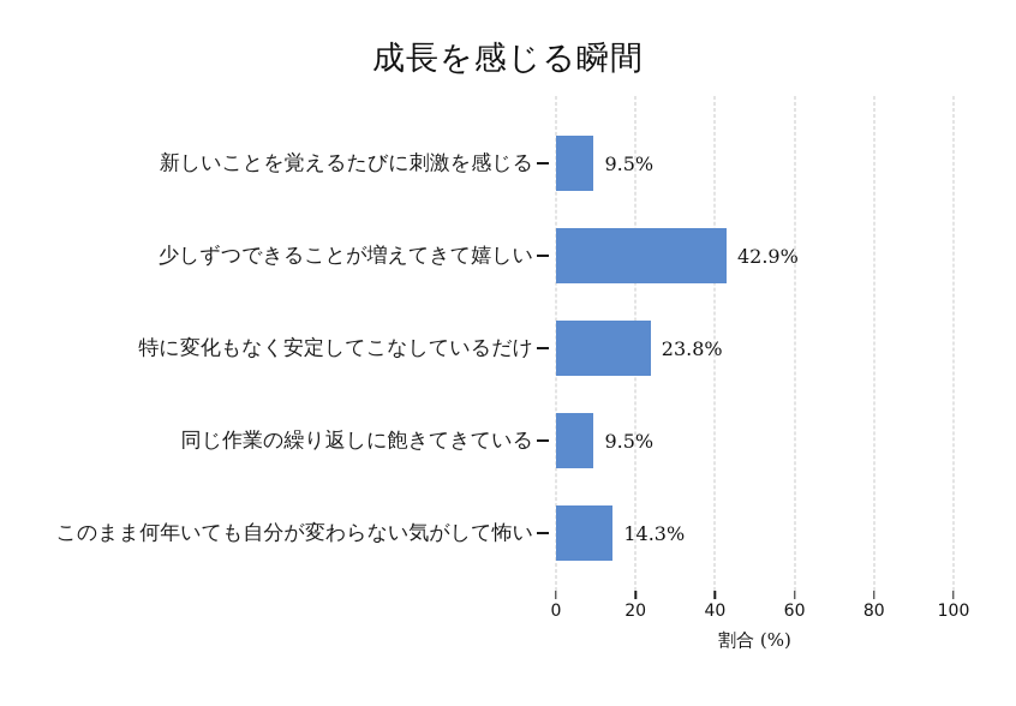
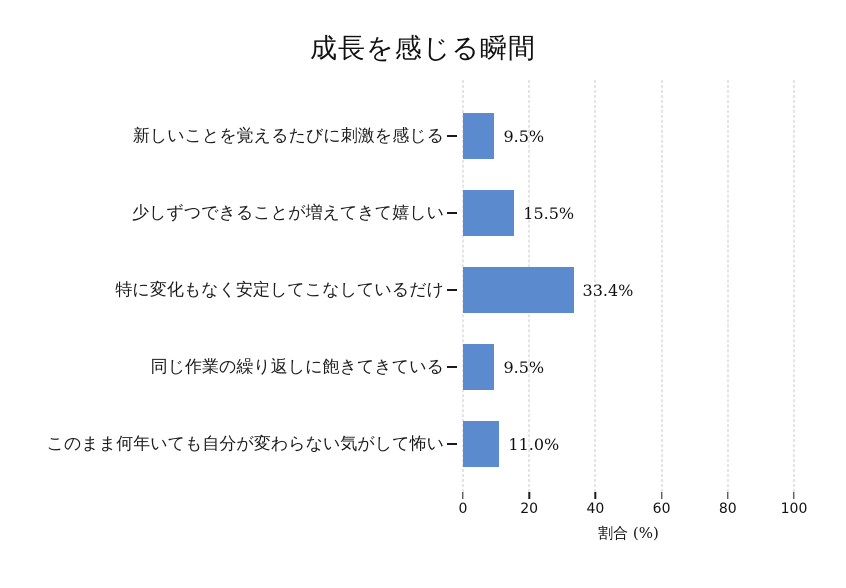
少しずつできることが増えてきて嬉しい: 42.9% -> 15.5%
特に変化もなく安定してこなしているだけ: 23.8% -> 33.4%
このまま何年いても自分が変わらない気がして怖い: 14.3% -> 11.0%
